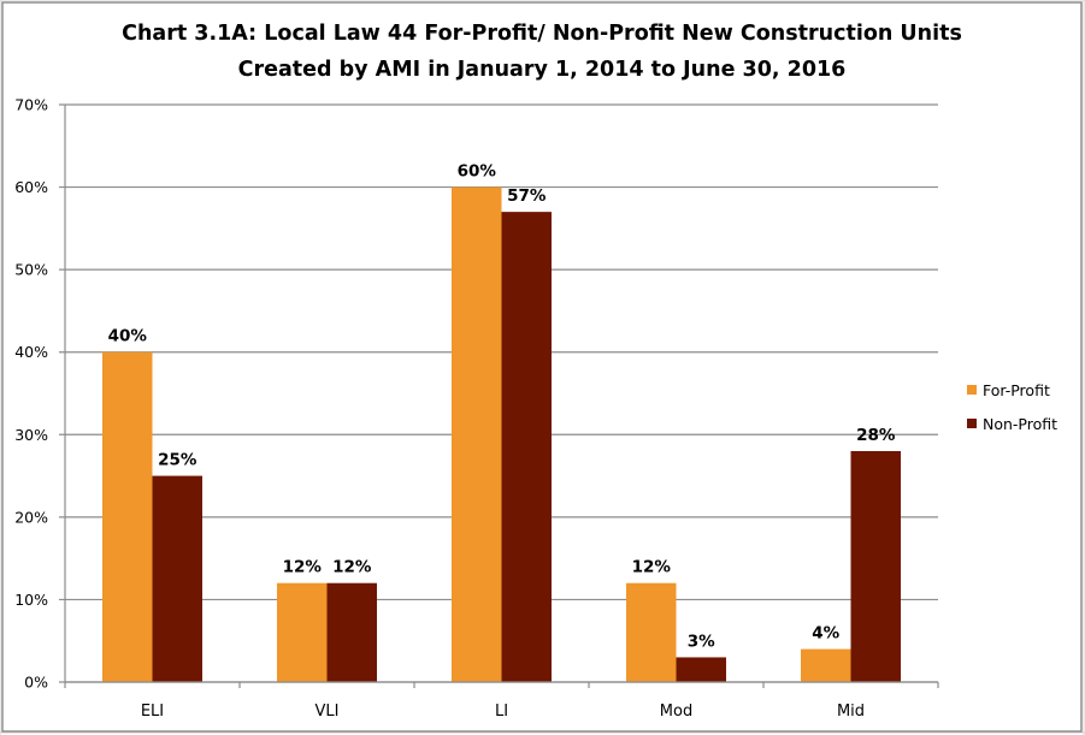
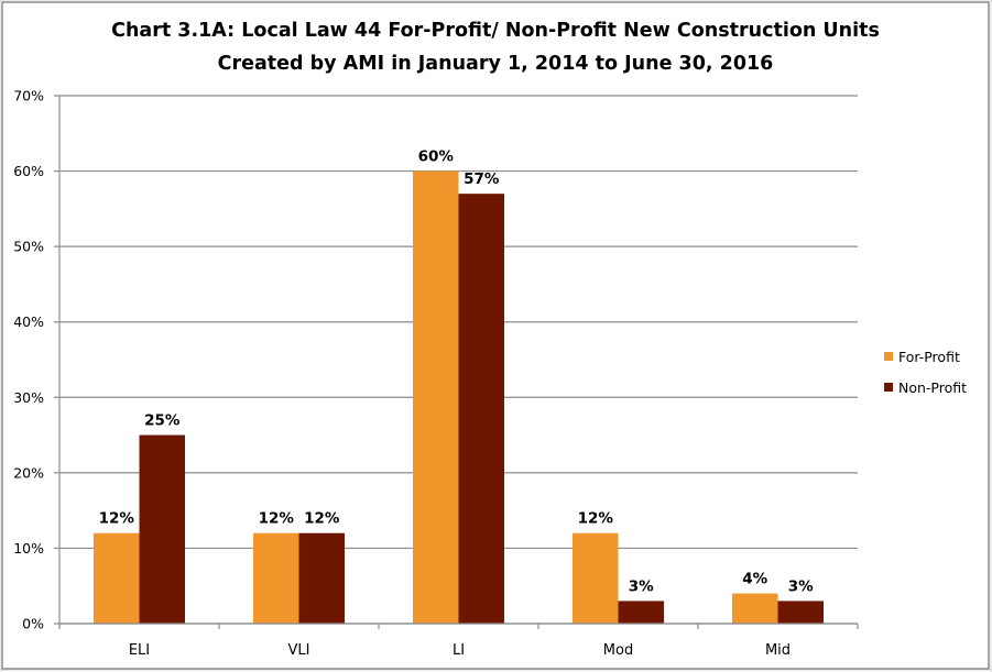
For-Profit/ELI: 40% -> 12%
Non-Profit/Mid: 28% -> 3%
